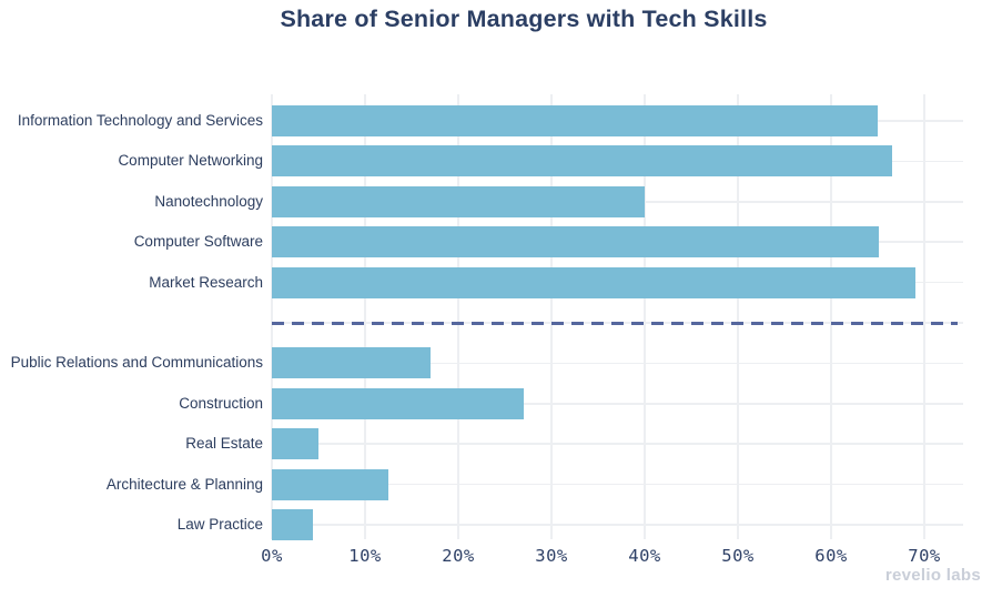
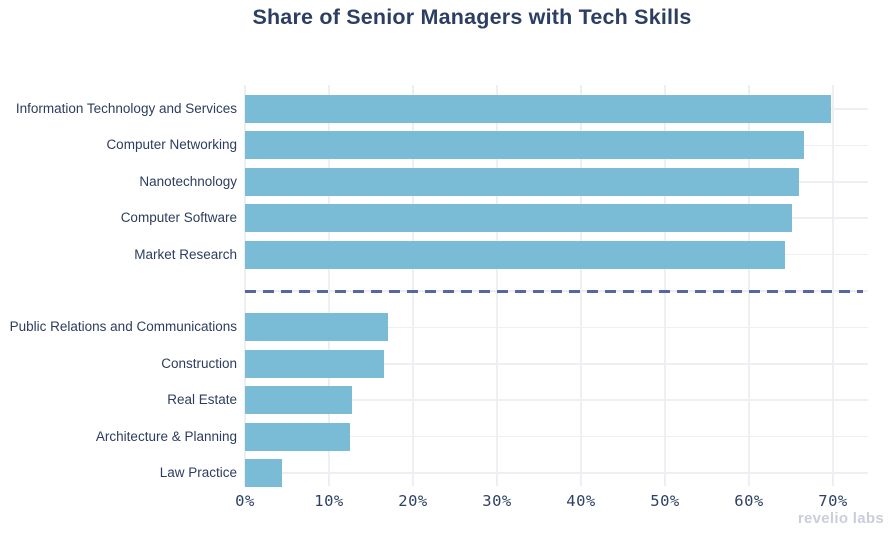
Information Technology and Services: 65% -> 70%
Nanotechnology: 40% -> 66%
Market Research: 69% -> 64%
Construction: 27% -> 16%
Real Estate: 5% -> 13%
